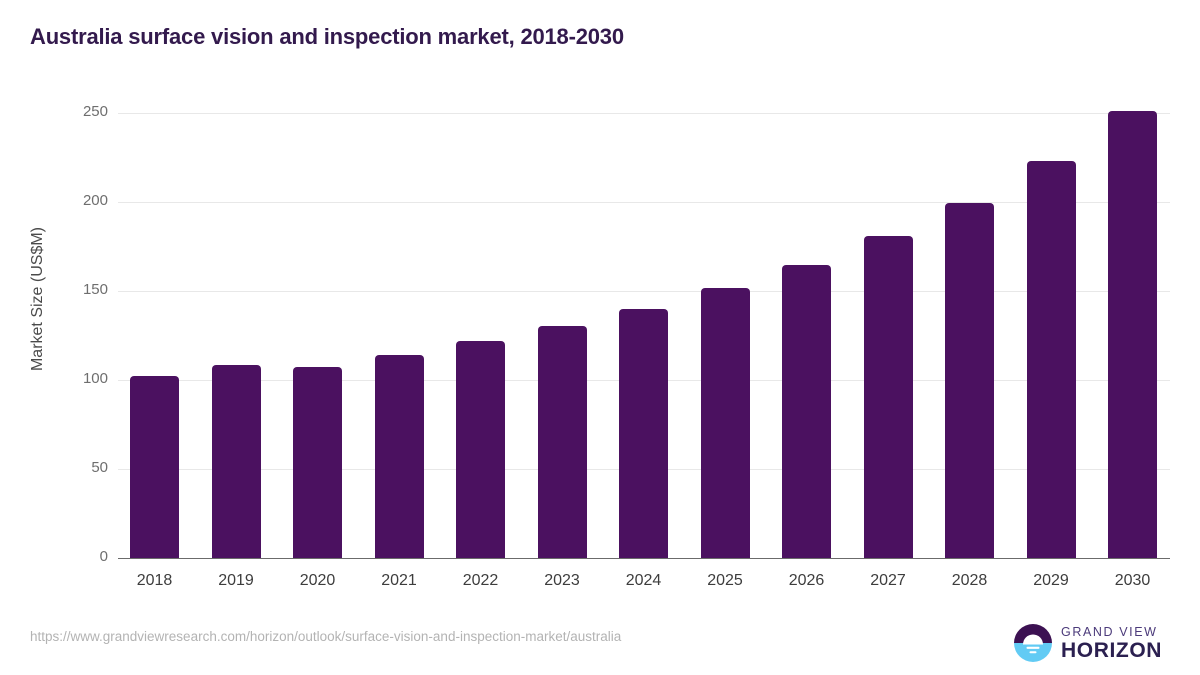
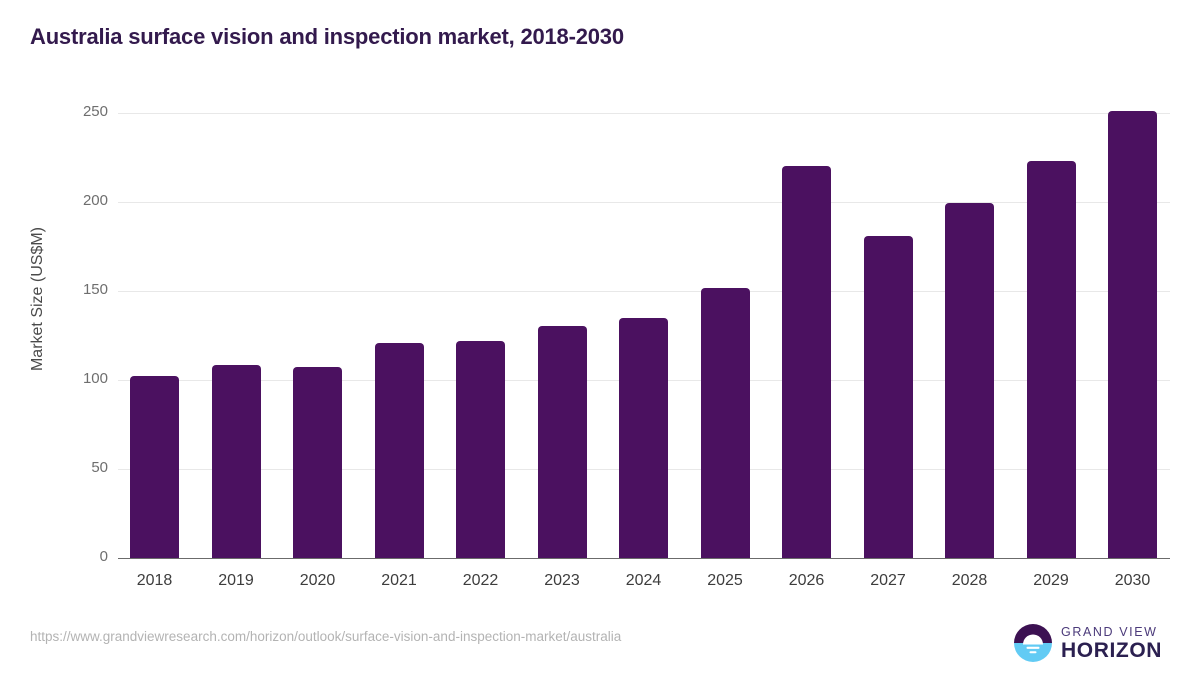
2021: 114 -> 121
2024: 140 -> 135
2026: 165 -> 220
